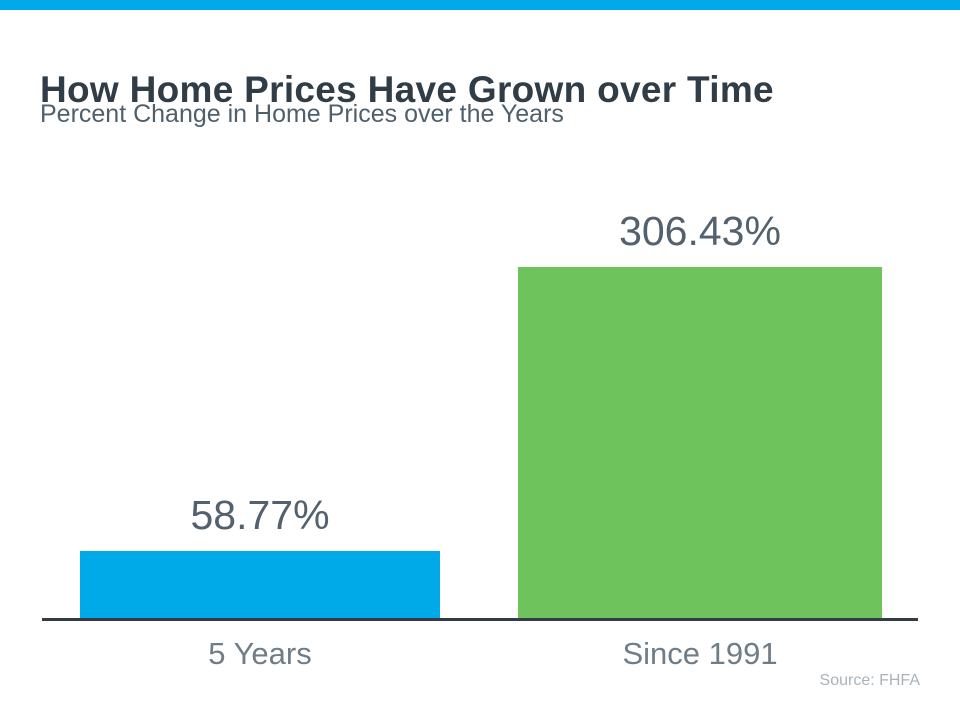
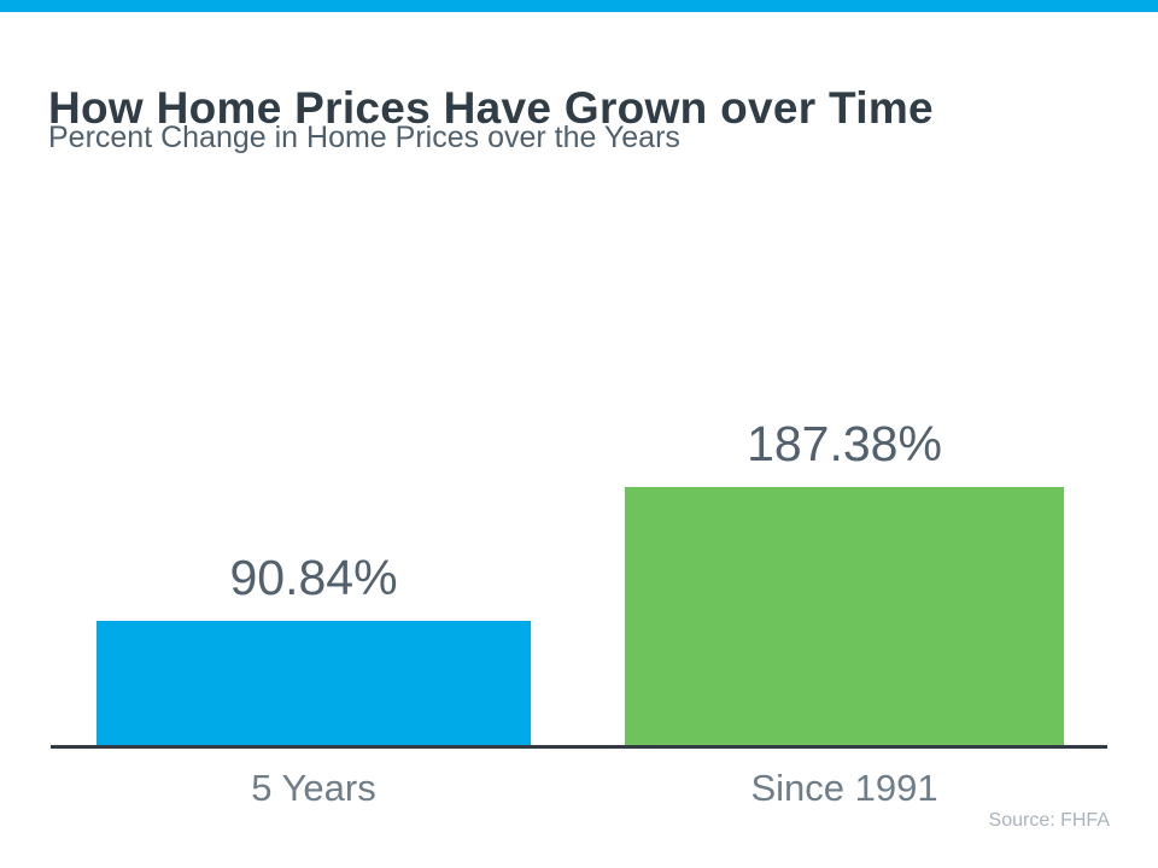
5 Years: 58.77% -> 90.84%
Since 1991: 306.43% -> 187.38%
